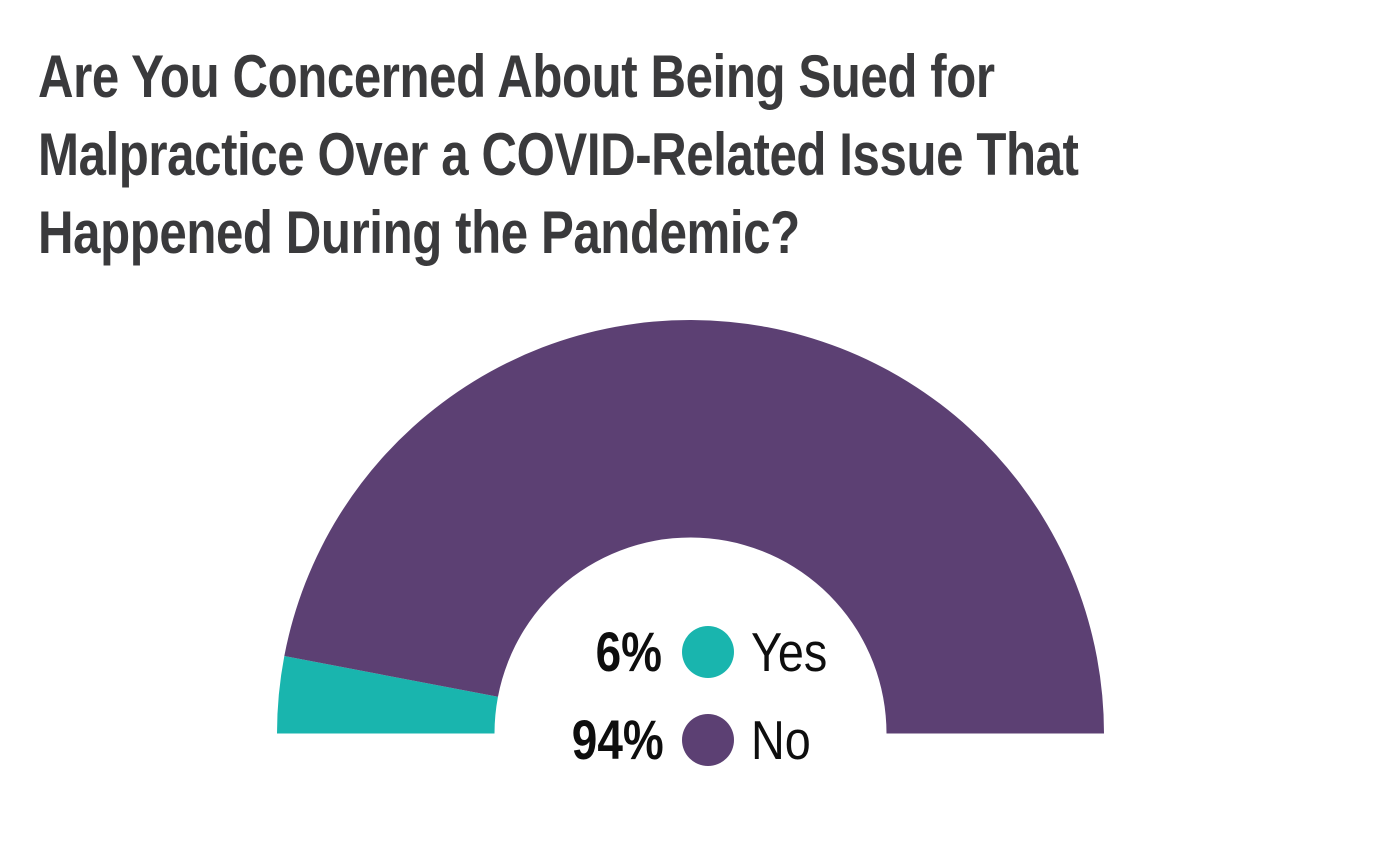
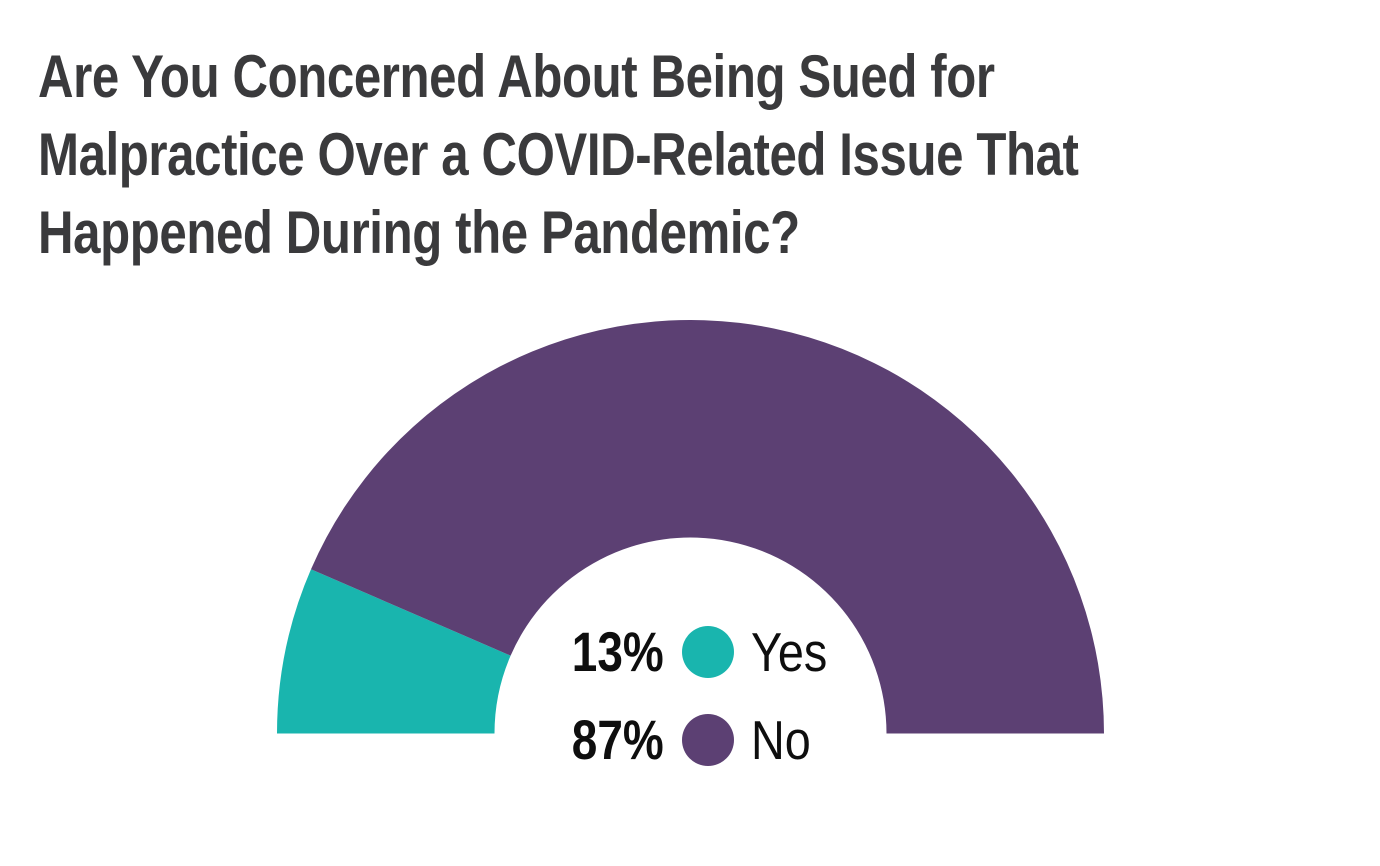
Yes: 6% -> 13%
No: 94% -> 87%
